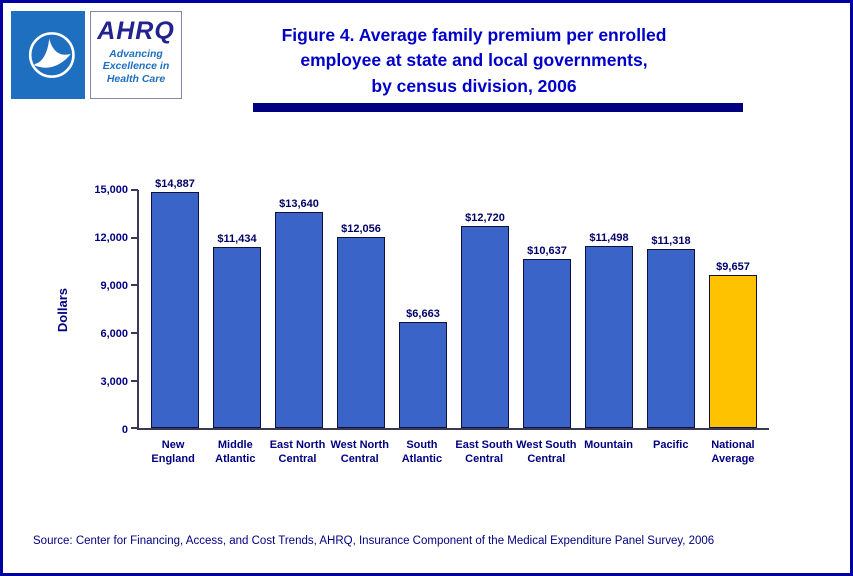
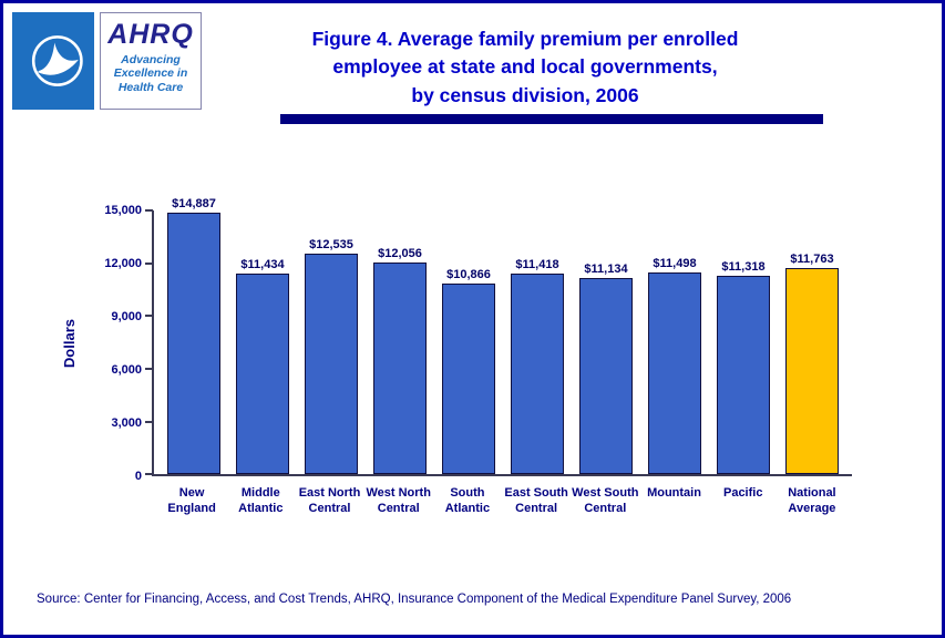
East North Central: $13,640 -> $12,535
South Atlantic: $6,663 -> $10,866
East South Central: $12,720 -> $11,418
West South Central: $10,637 -> $11,134
National Average: $9,657 -> $11,763
